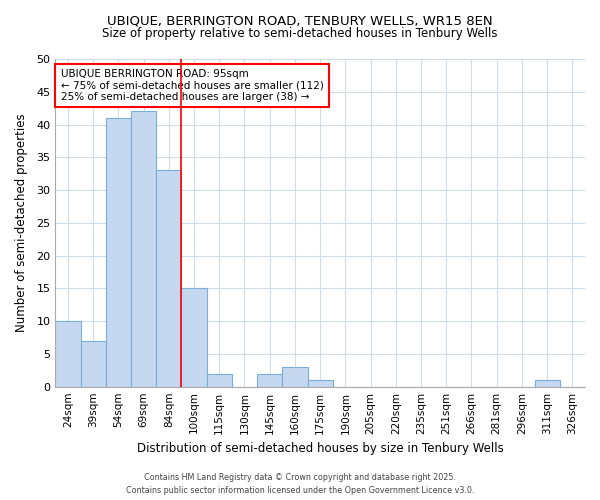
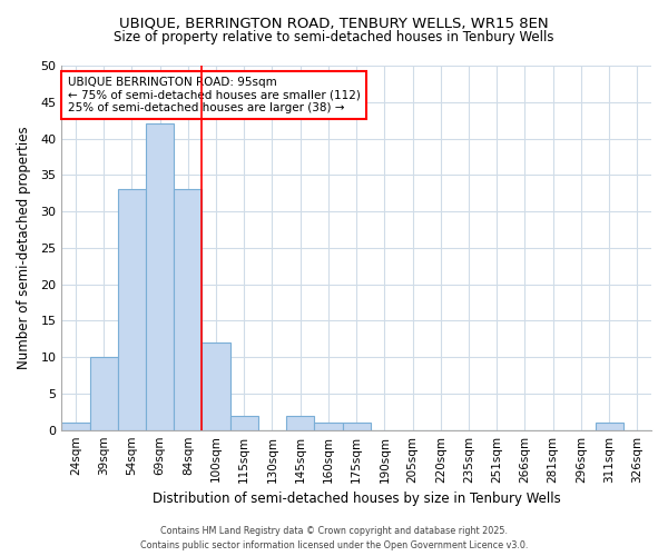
24sqm: 10 -> 1
39sqm: 7 -> 10
54sqm: 41 -> 33
100sqm: 15 -> 12
160sqm: 3 -> 1
